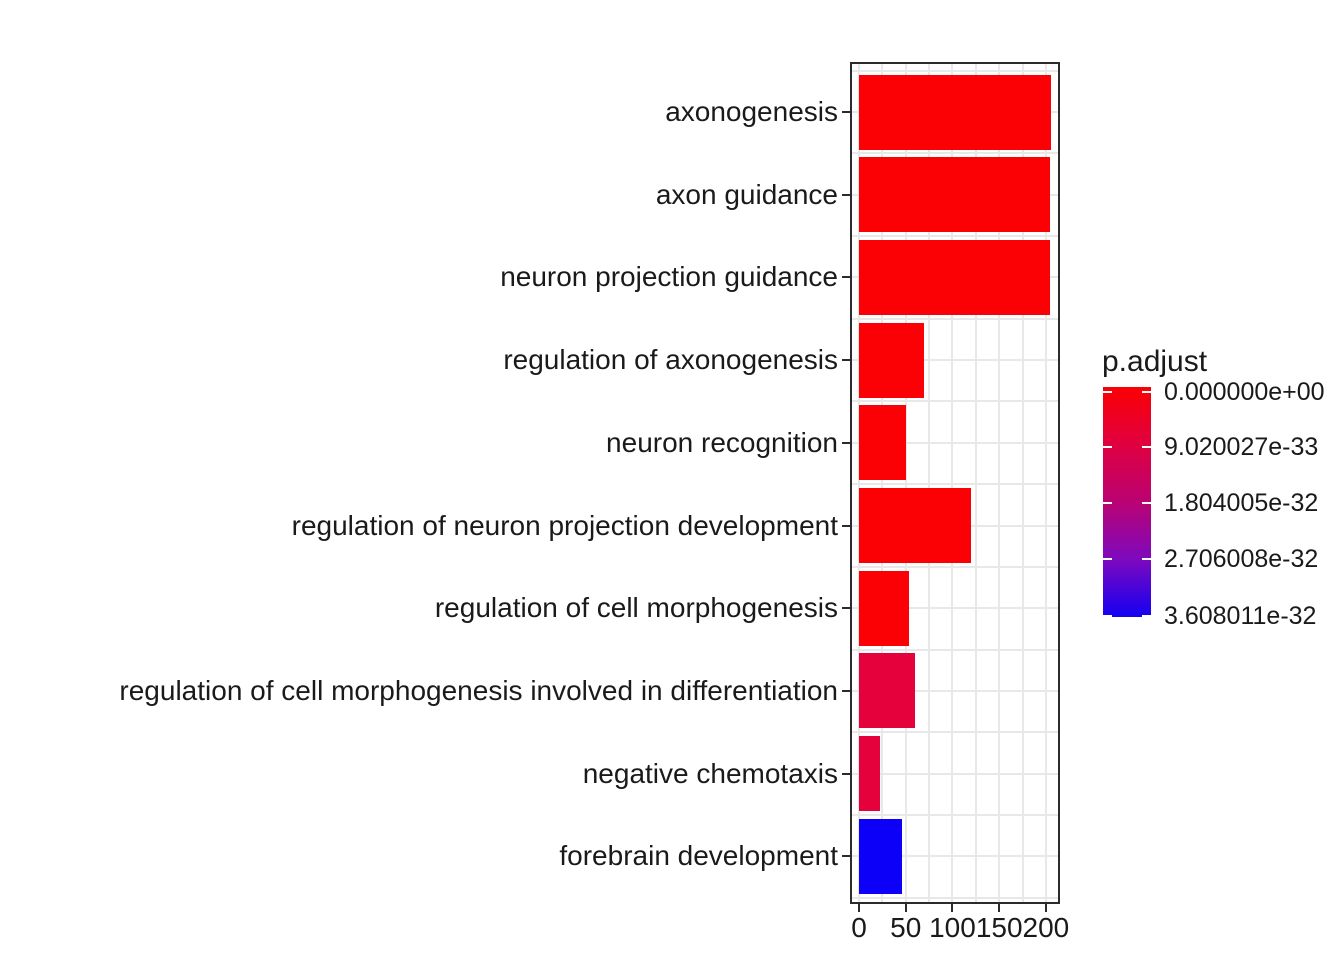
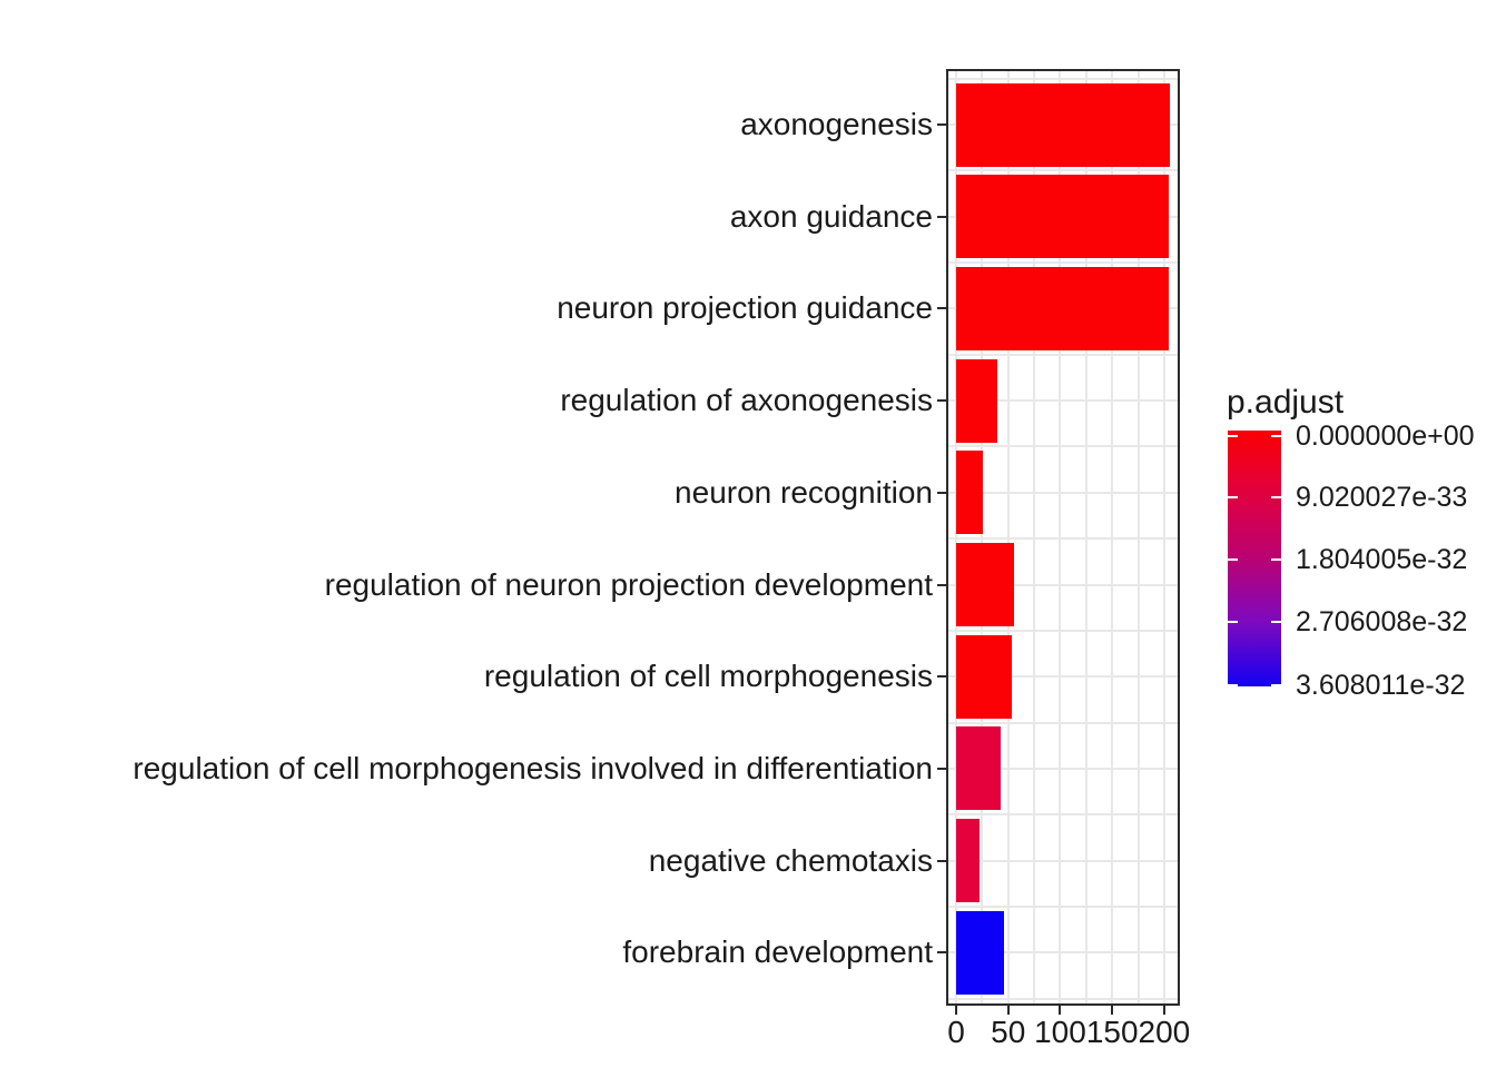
regulation of axonogenesis: 70 -> 40
neuron recognition: 50 -> 30
regulation of neuron projection development: 120 -> 60
regulation of cell morphogenesis involved in differentiation: 60 -> 40
